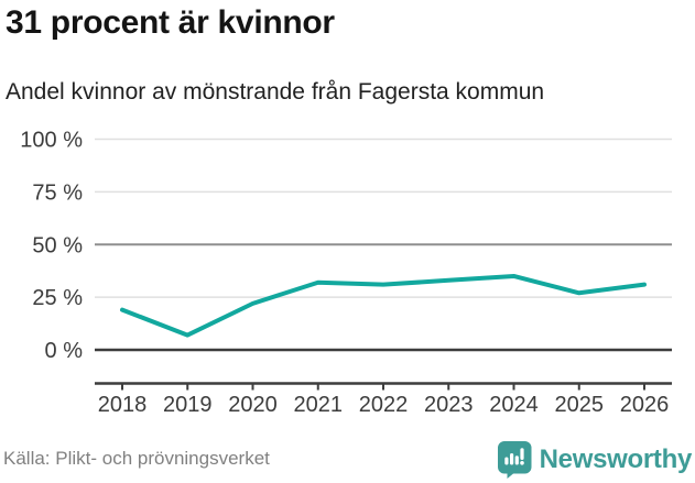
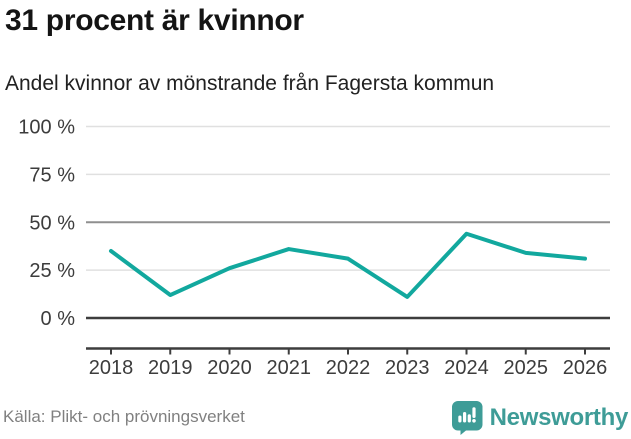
2018: 19% -> 35%
2019: 7% -> 12%
2020: 22% -> 26%
2021: 32% -> 36%
2023: 33% -> 11%
2024: 35% -> 44%
2025: 27% -> 34%
